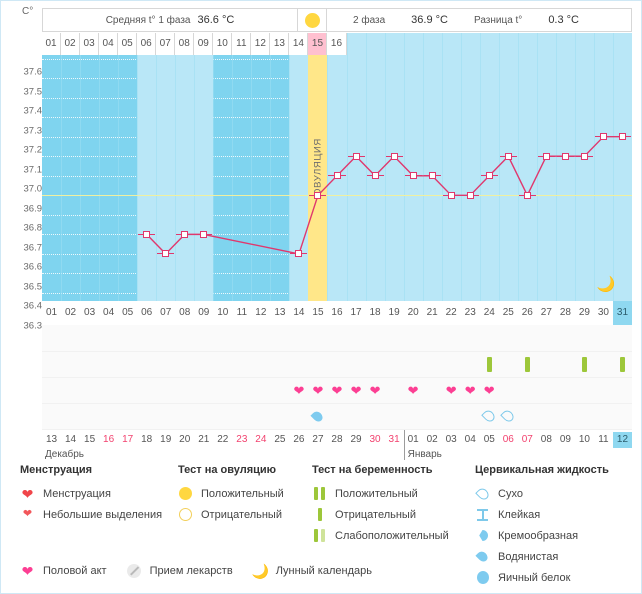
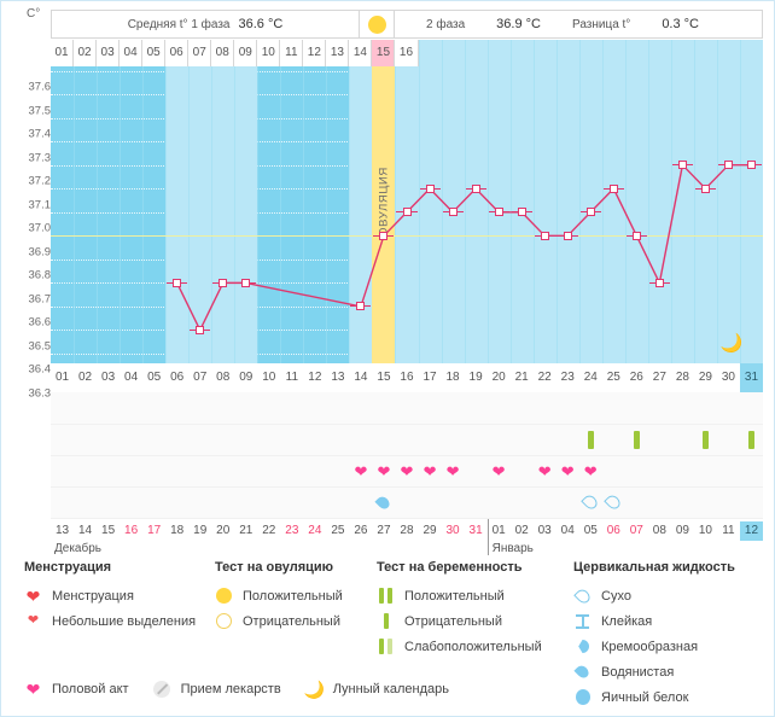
07: 36.5 -> 36.4
27: 37.0 -> 36.6
28: 37.0 -> 37.1
